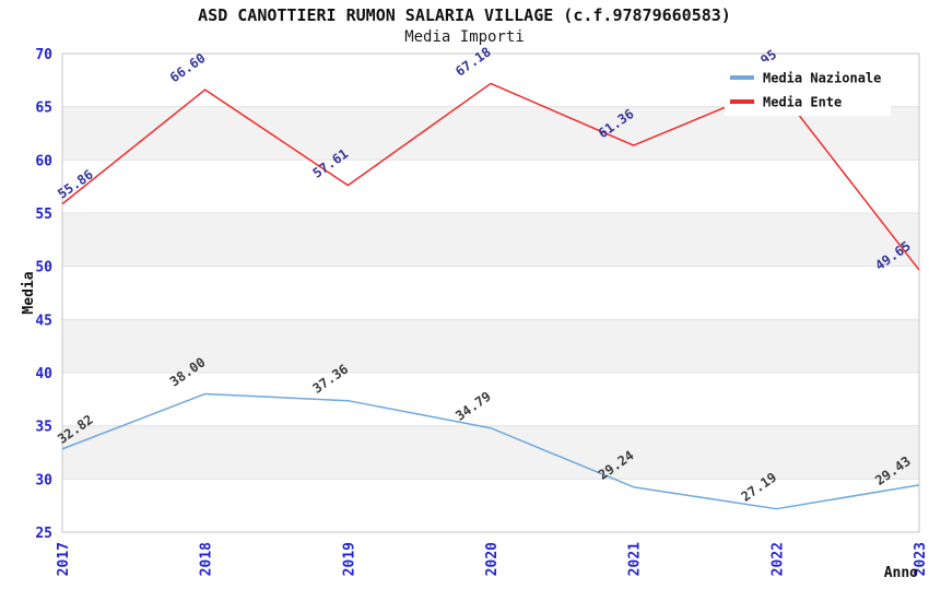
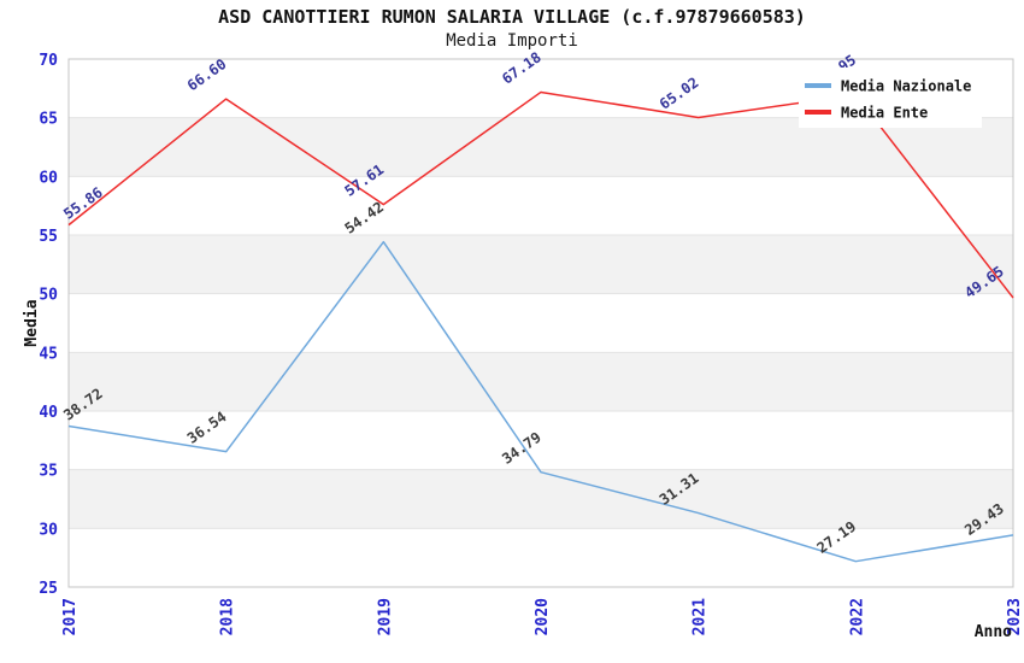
Media Nazionale/2017: 32.82 -> 38.72
Media Nazionale/2018: 38.00 -> 36.54
Media Nazionale/2019: 37.36 -> 54.42
Media Nazionale/2021: 29.24 -> 31.31
Media Ente/2021: 61.36 -> 65.02
